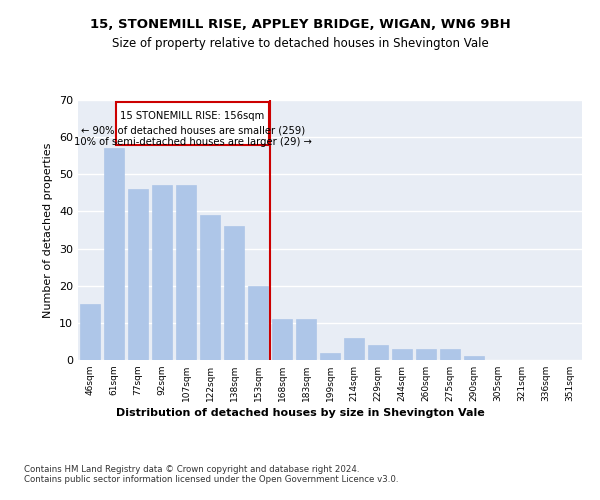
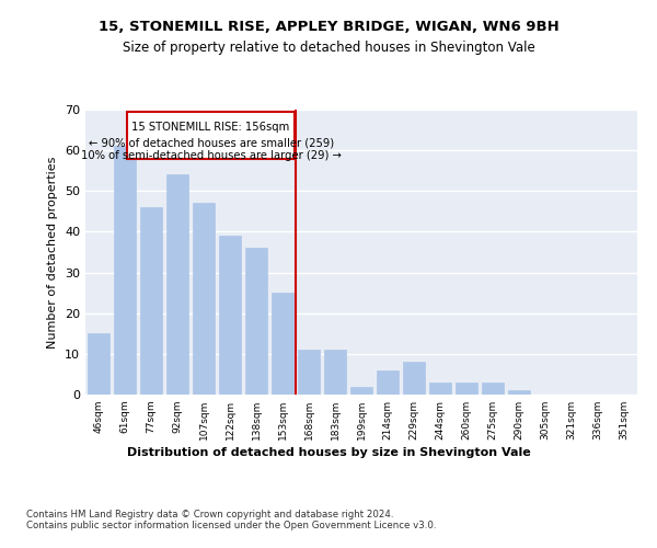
61sqm: 57 -> 61
92sqm: 47 -> 54
153sqm: 20 -> 25
229sqm: 4 -> 8
